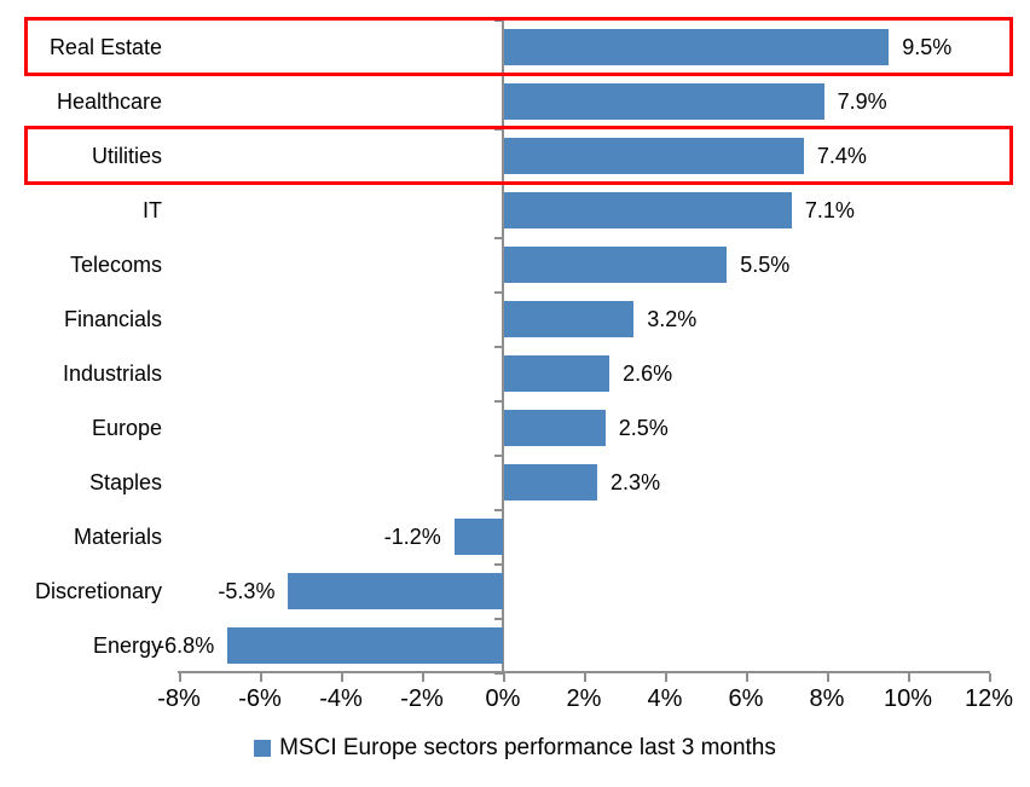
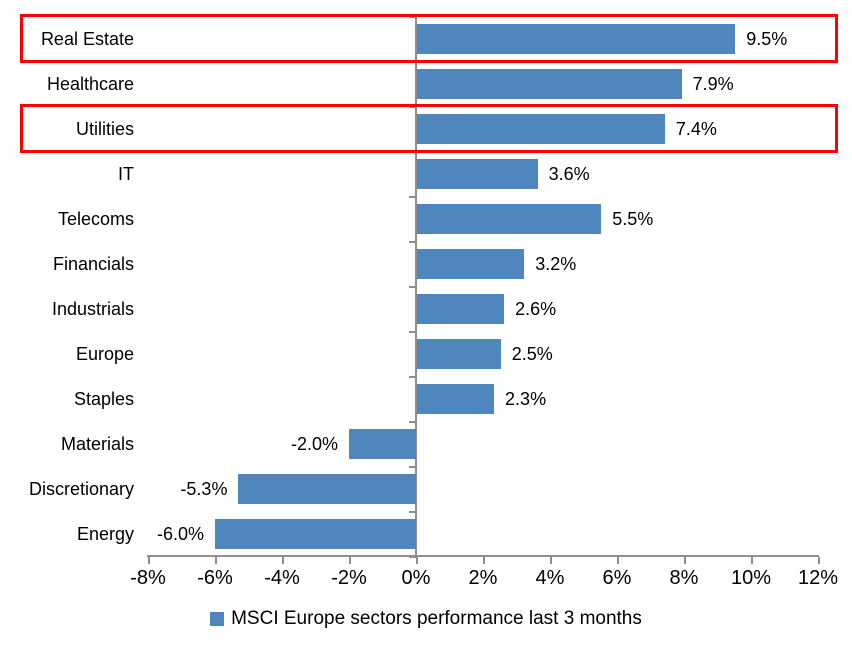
IT: 7.1% -> 3.6%
Materials: -1.2% -> -2.0%
Energy: -6.8% -> -6.0%
